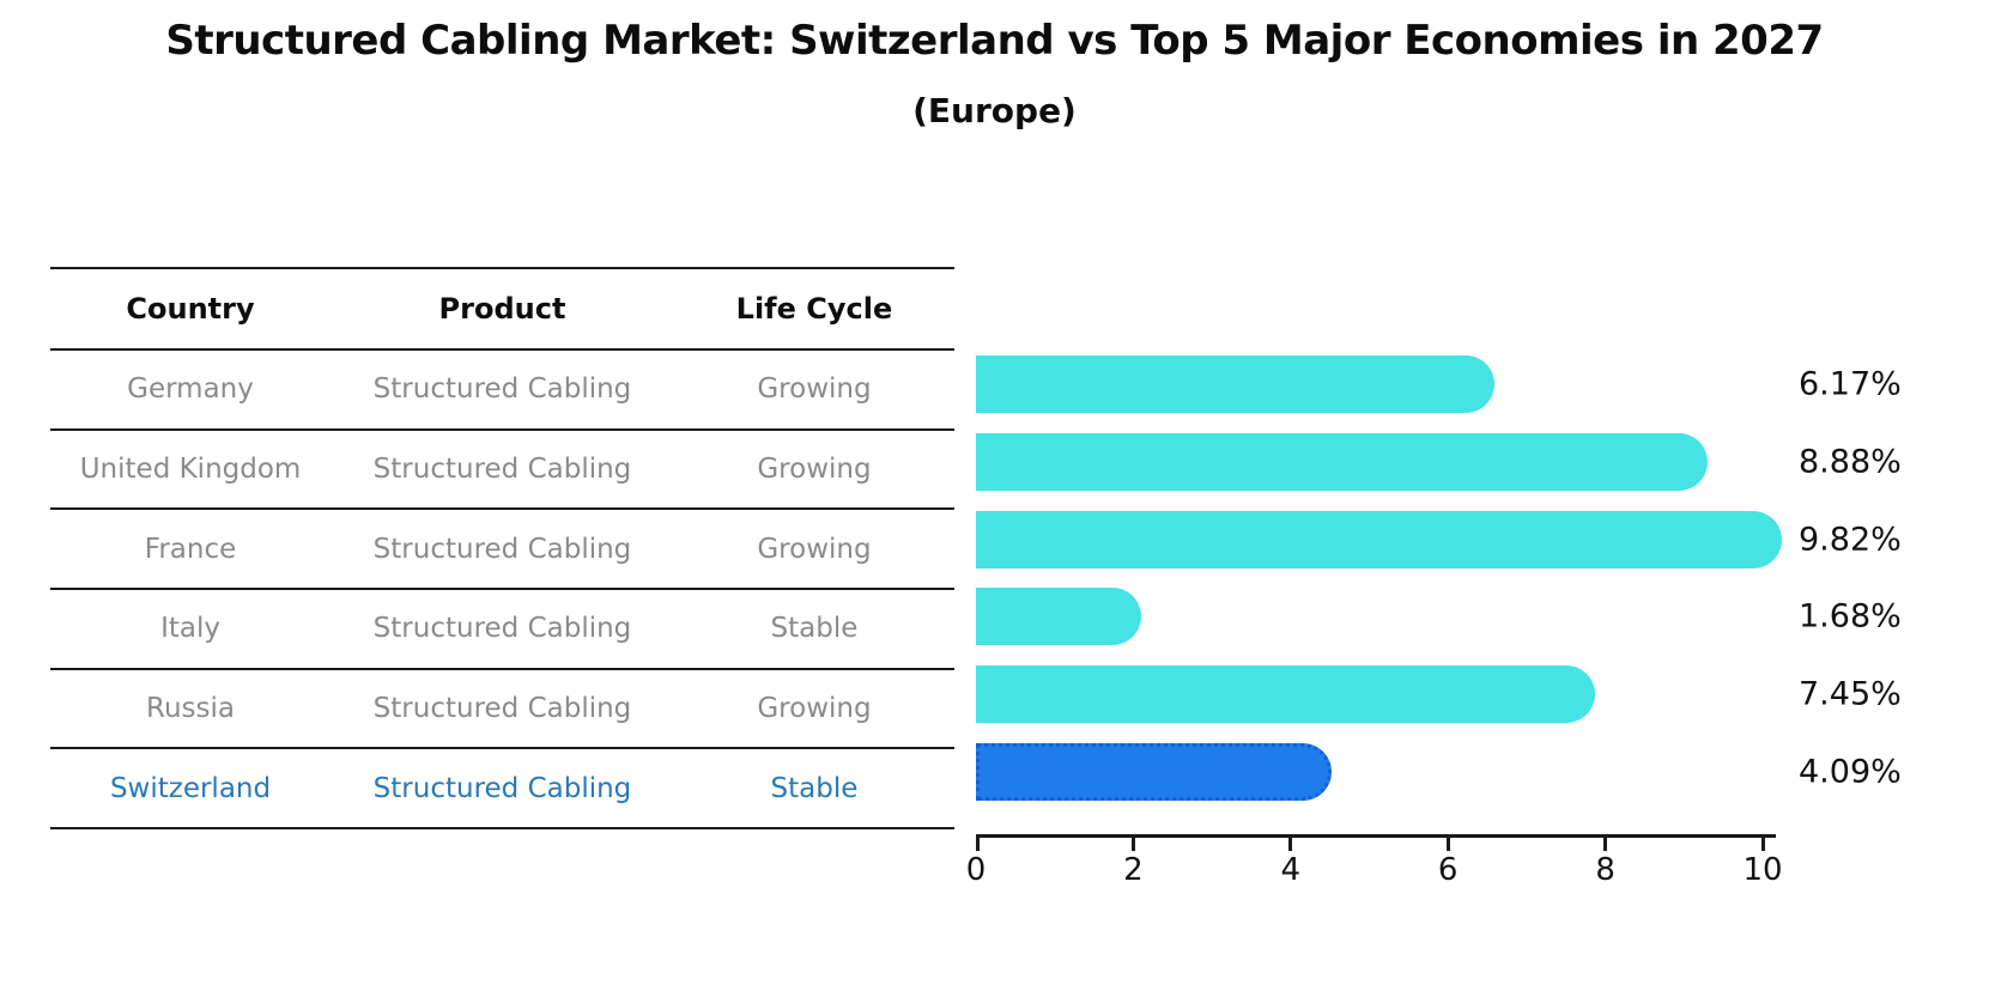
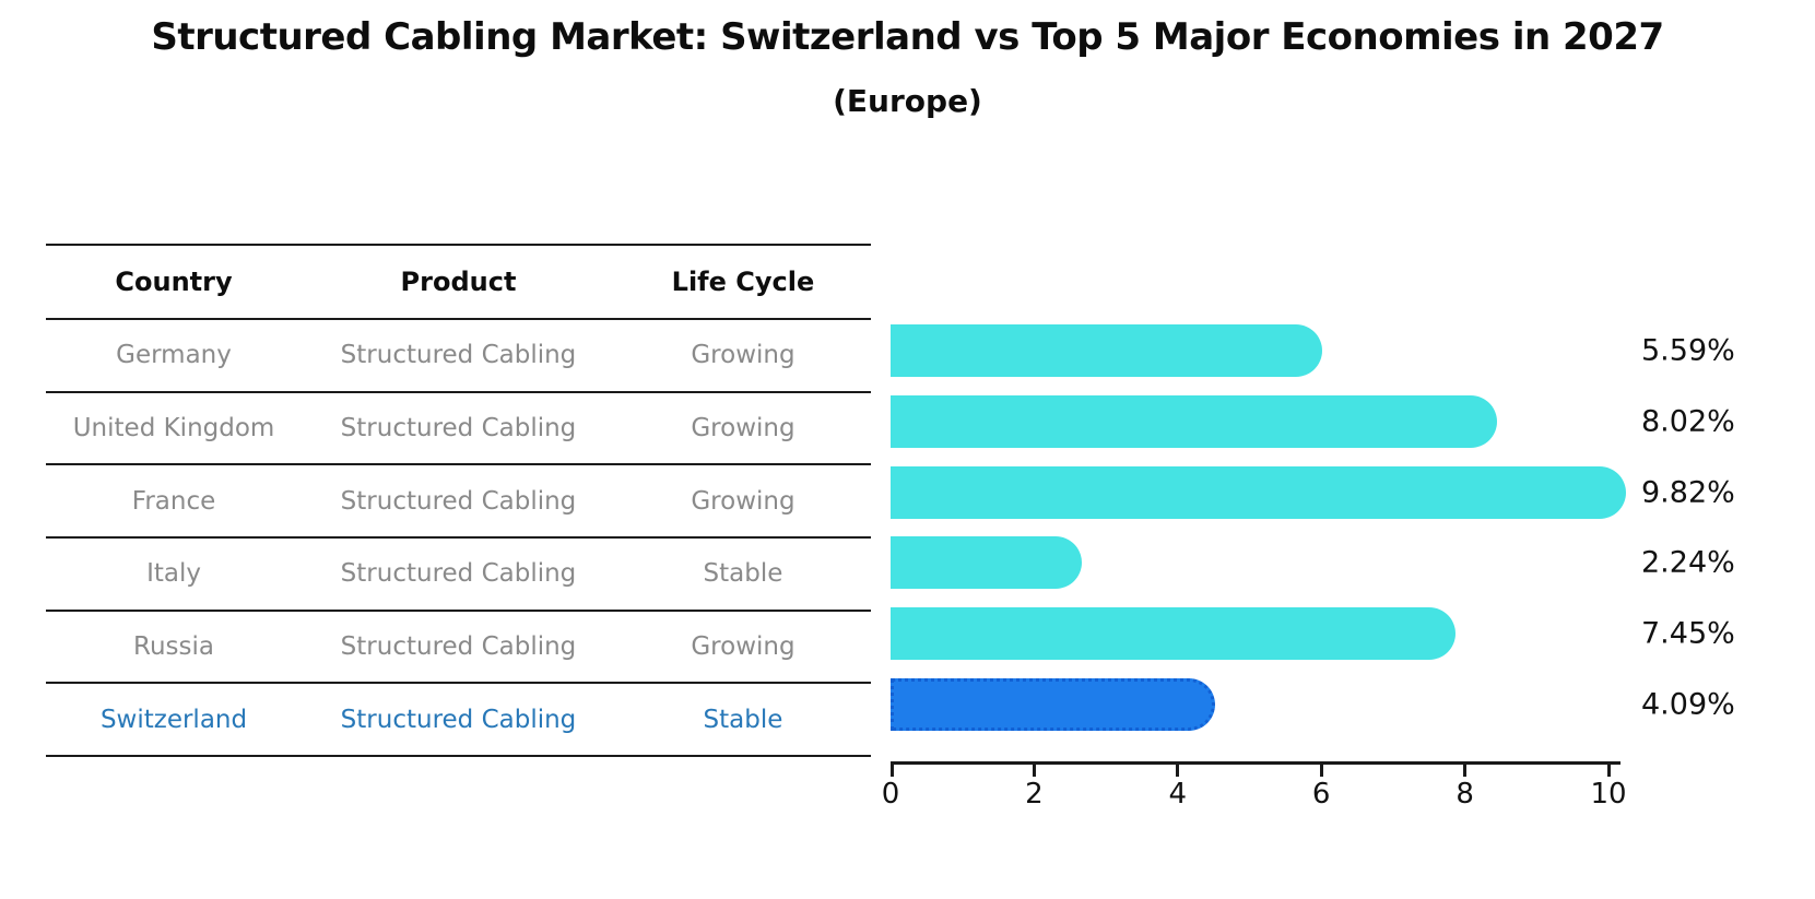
Germany: 6.17% -> 5.59%
United Kingdom: 8.88% -> 8.02%
Italy: 1.68% -> 2.24%
